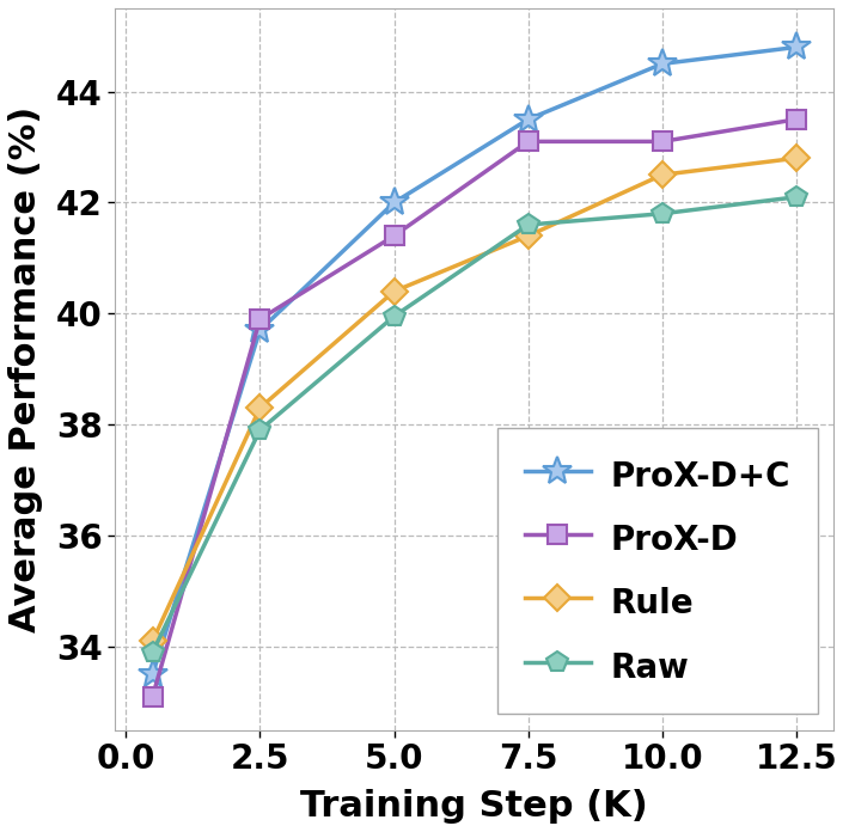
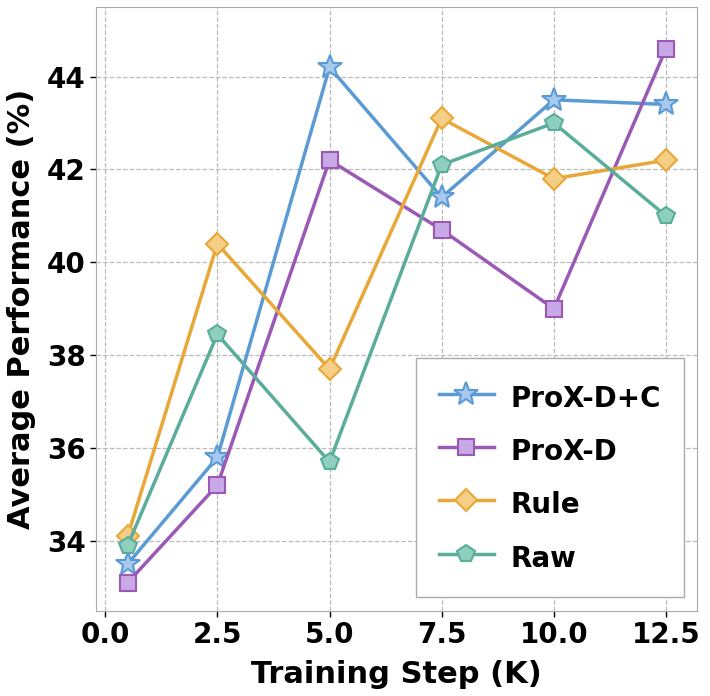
ProX-D+C/2.5: 39.7 -> 35.8
ProX-D/2.5: 39.9 -> 35.2
Rule/2.5: 38.3 -> 40.4
Raw/2.5: 37.90 -> 38.45
ProX-D+C/5.0: 42.0 -> 44.2
ProX-D/5.0: 41.4 -> 42.2
Rule/5.0: 40.4 -> 37.7
Raw/5.0: 39.95 -> 35.70
ProX-D+C/7.5: 43.5 -> 41.4
ProX-D/7.5: 43.1 -> 40.7
Rule/7.5: 41.4 -> 43.1
Raw/7.5: 41.60 -> 42.10
ProX-D+C/10.0: 44.5 -> 43.5
ProX-D/10.0: 43.1 -> 39.0
Rule/10.0: 42.5 -> 41.8
Raw/10.0: 41.80 -> 43.00
ProX-D+C/12.5: 44.8 -> 43.4
ProX-D/12.5: 43.5 -> 44.6
Rule/12.5: 42.8 -> 42.2
Raw/12.5: 42.10 -> 41.00
